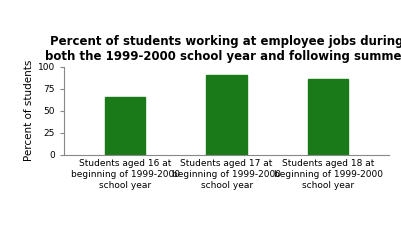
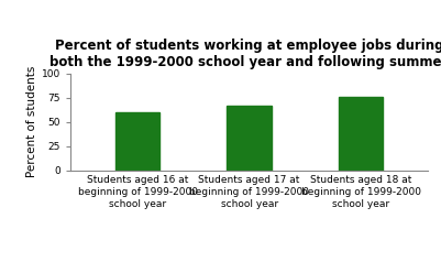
Students aged 16 at beginning of 1999-2000 school year: 66 -> 60
Students aged 17 at beginning of 1999-2000 school year: 90 -> 67
Students aged 18 at beginning of 1999-2000 school year: 86 -> 76
